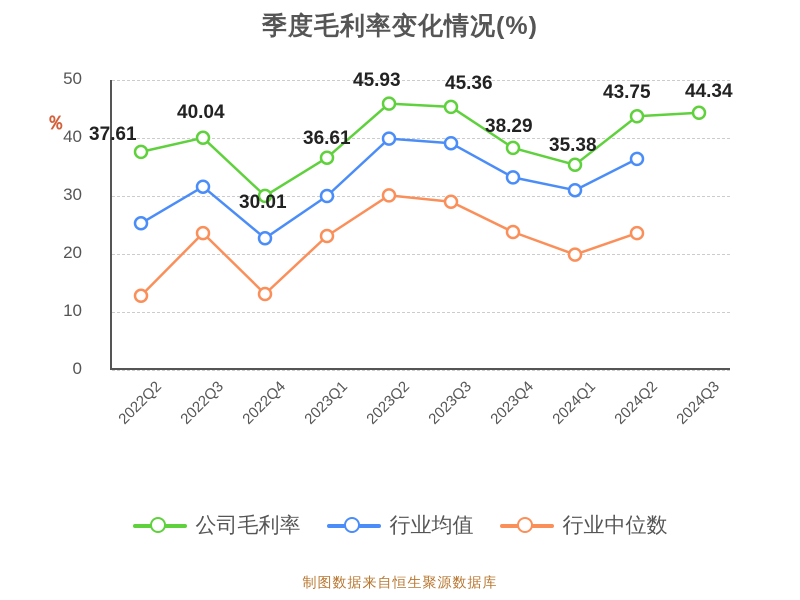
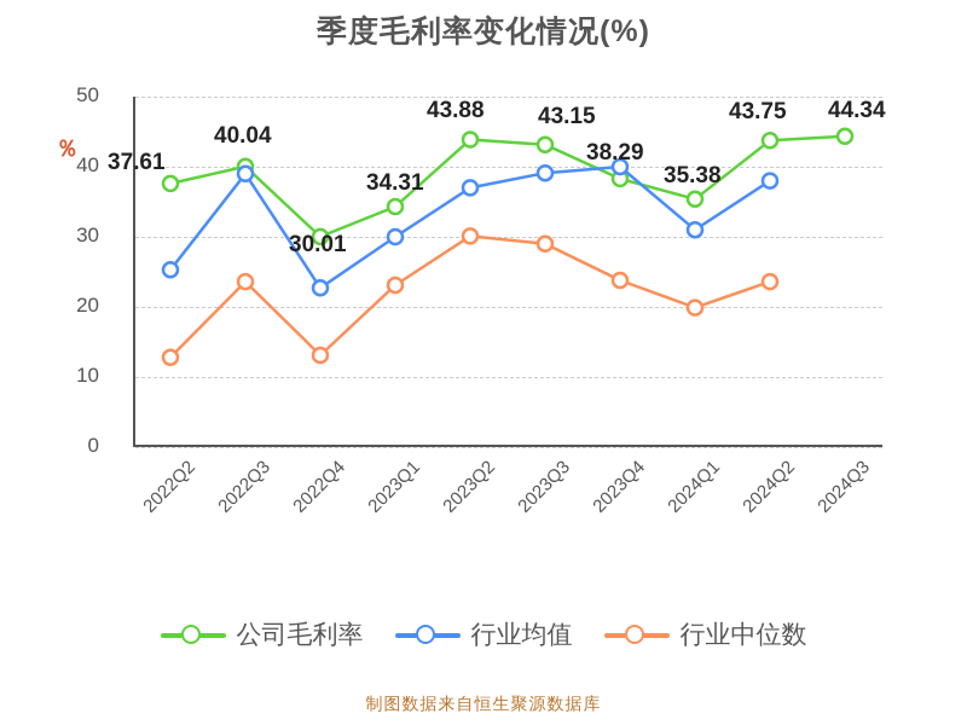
行业均值/2022Q3: 32 -> 39
公司毛利率/2023Q1: 36.61 -> 34.31
公司毛利率/2023Q2: 45.93 -> 43.88
行业均值/2023Q2: 40 -> 37
公司毛利率/2023Q3: 45.36 -> 43.15
行业均值/2023Q4: 33 -> 40
行业均值/2024Q2: 36 -> 38
